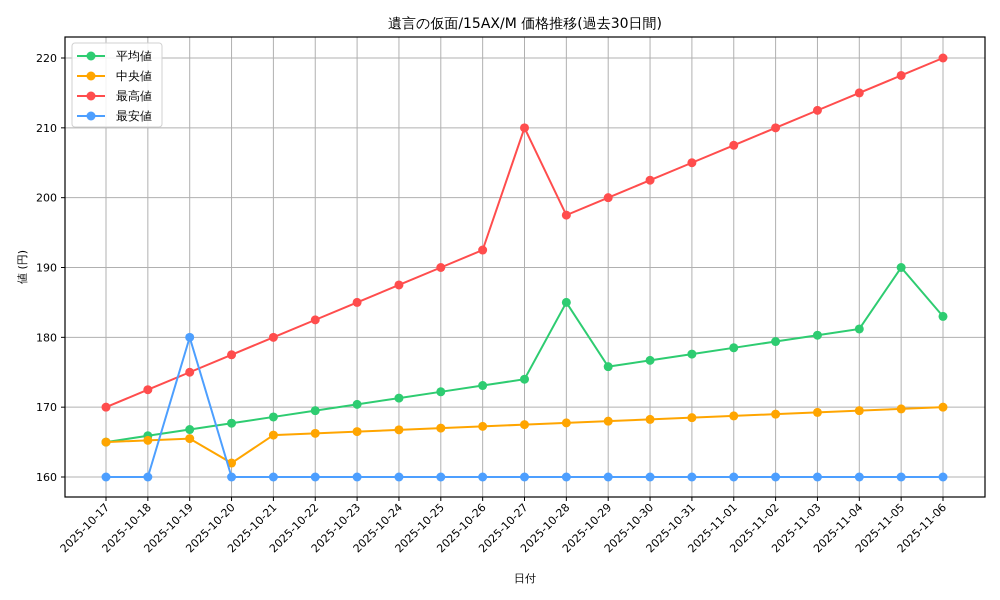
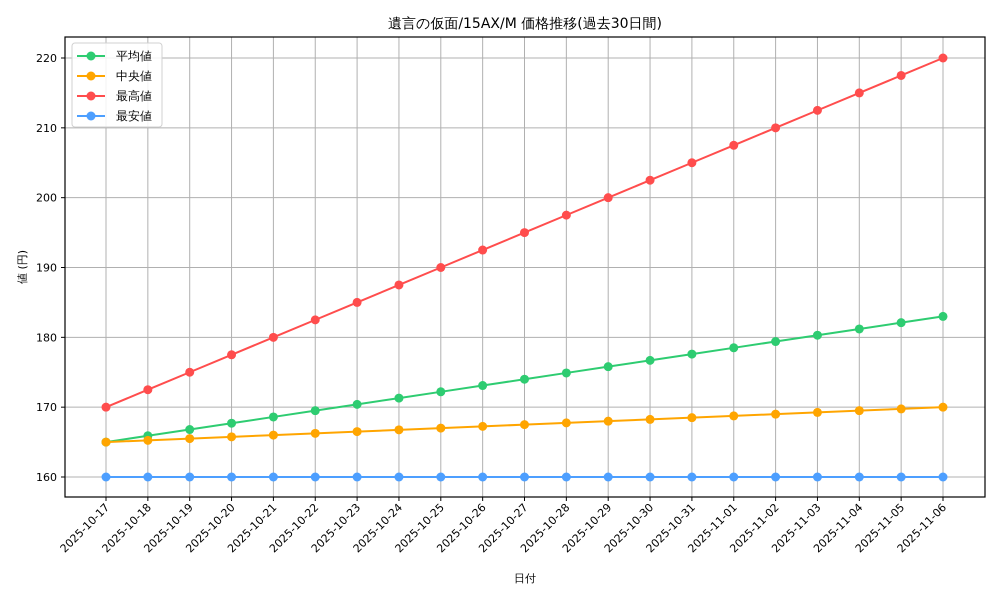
最安値/2025-10-19: 180 -> 160
中央値/2025-10-20: 162 -> 166
最高値/2025-10-27: 210 -> 195
平均値/2025-10-28: 185 -> 175
平均値/2025-11-05: 190 -> 182
